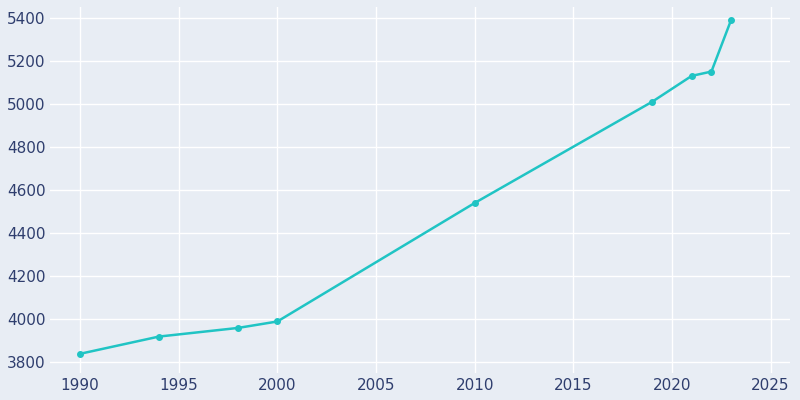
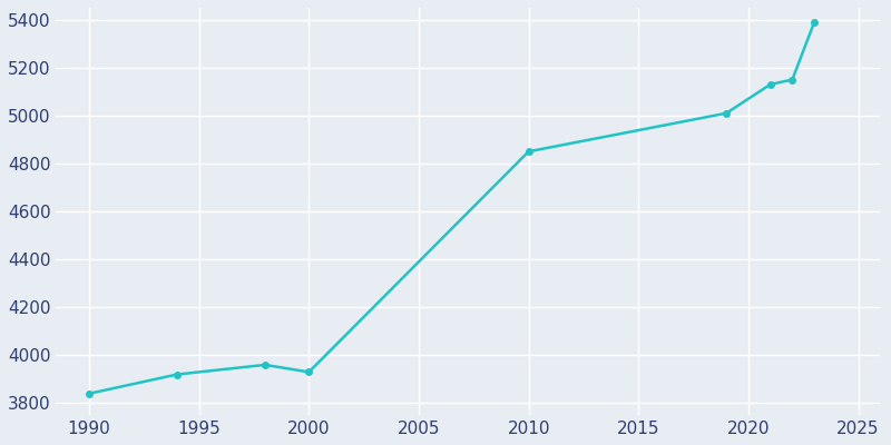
2000: 3990 -> 3930
2010: 4540 -> 4850
